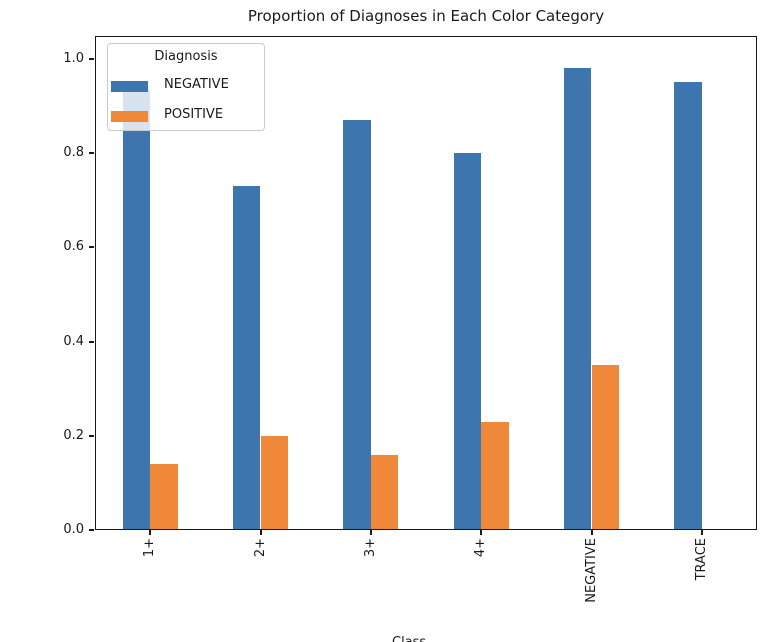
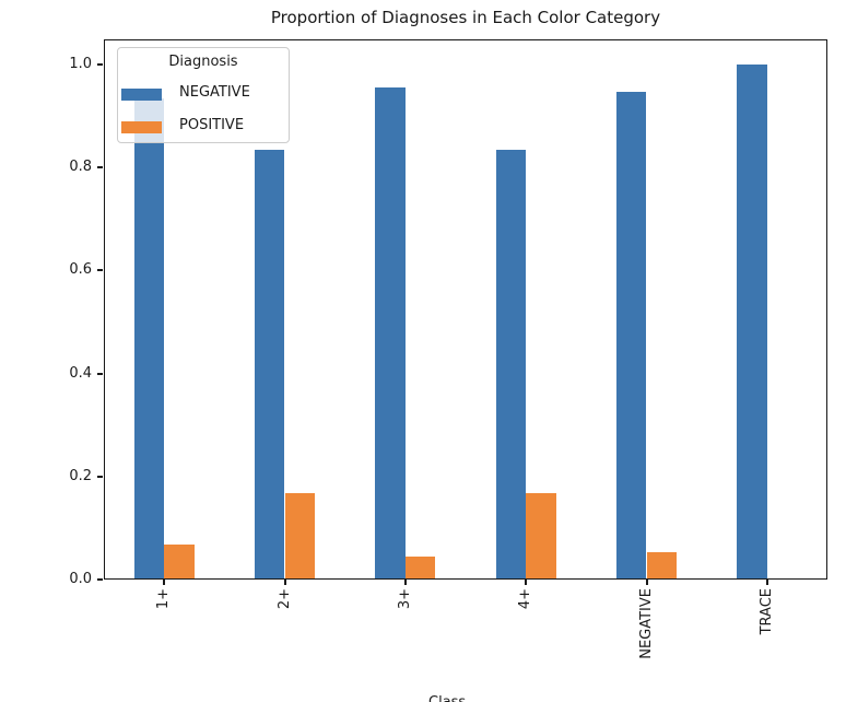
POSITIVE/1+: 0.14 -> 0.07
NEGATIVE/2+: 0.73 -> 0.83
POSITIVE/2+: 0.20 -> 0.17
NEGATIVE/3+: 0.87 -> 0.95
POSITIVE/3+: 0.16 -> 0.04
NEGATIVE/4+: 0.80 -> 0.83
POSITIVE/4+: 0.23 -> 0.17
NEGATIVE/NEGATIVE: 0.98 -> 0.95
POSITIVE/NEGATIVE: 0.35 -> 0.05
NEGATIVE/TRACE: 0.95 -> 1.00
